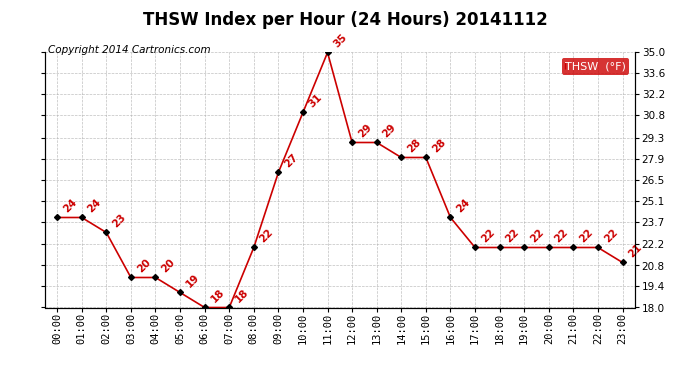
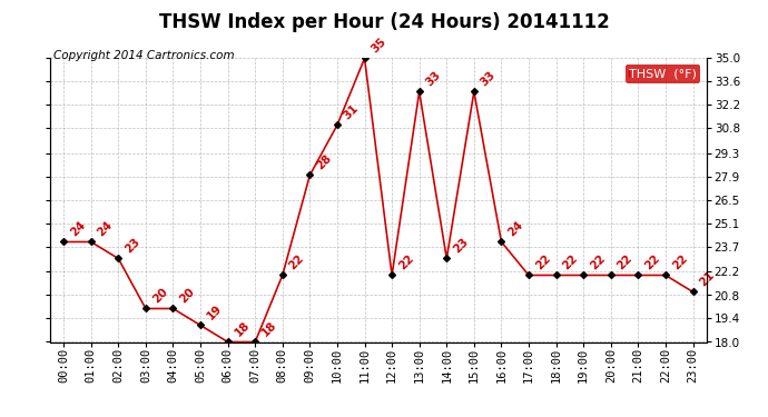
09:00: 27 -> 28
12:00: 29 -> 22
13:00: 29 -> 33
14:00: 28 -> 23
15:00: 28 -> 33
